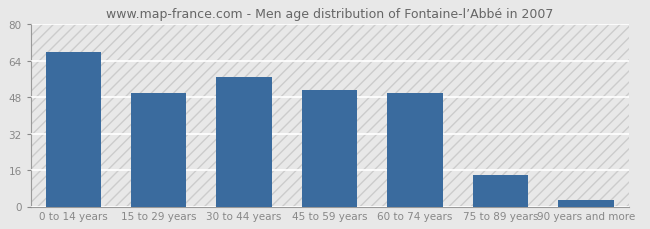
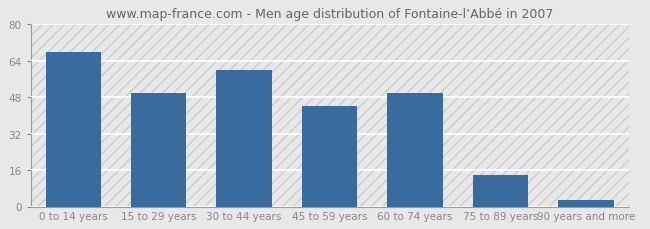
30 to 44 years: 57 -> 60
45 to 59 years: 51 -> 44
